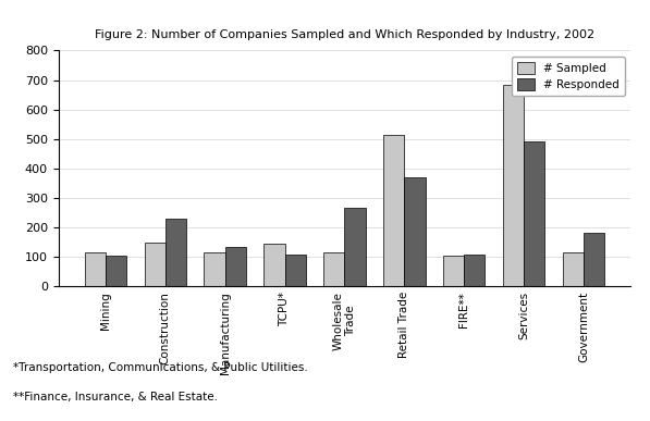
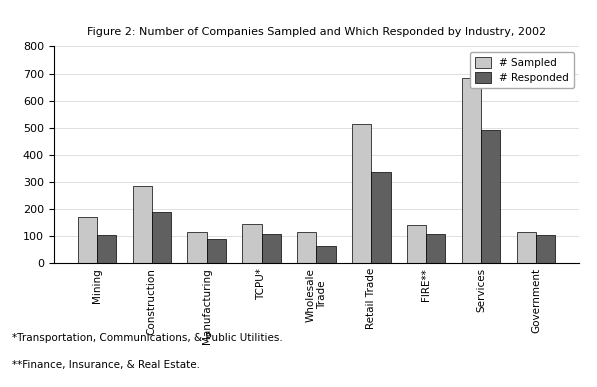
# Sampled/Mining: 115 -> 170
# Sampled/Construction: 150 -> 285
# Responded/Construction: 230 -> 188
# Responded/Manufacturing: 135 -> 88
# Responded/Wholesale Trade: 265 -> 65
# Responded/Retail Trade: 370 -> 335
# Sampled/FIRE**: 105 -> 140
# Responded/Government: 180 -> 104
